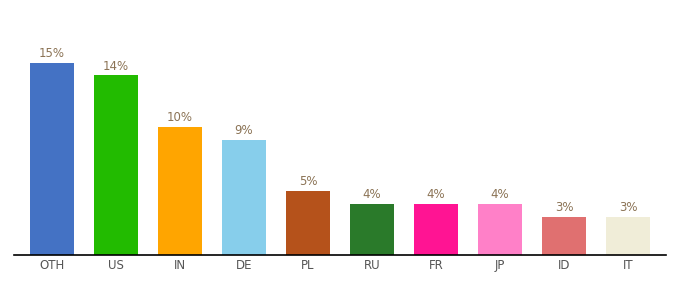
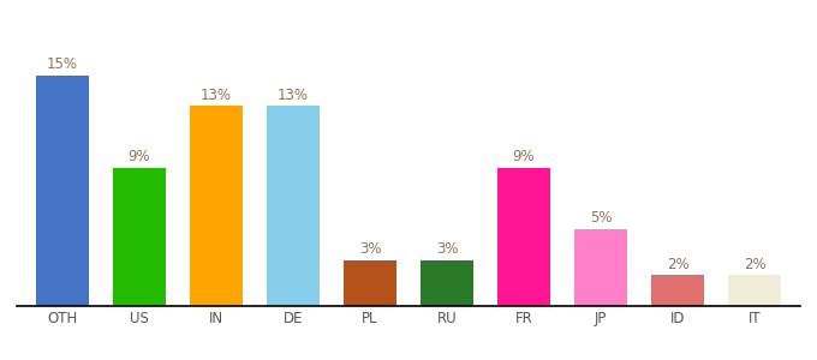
US: 14% -> 9%
IN: 10% -> 13%
DE: 9% -> 13%
PL: 5% -> 3%
RU: 4% -> 3%
FR: 4% -> 9%
JP: 4% -> 5%
ID: 3% -> 2%
IT: 3% -> 2%
